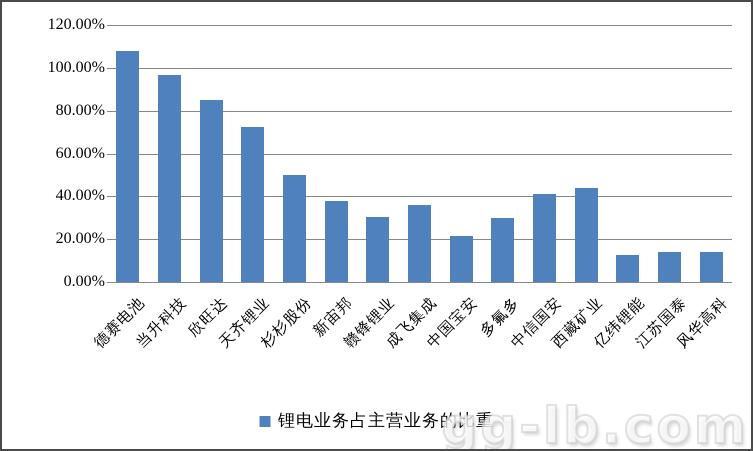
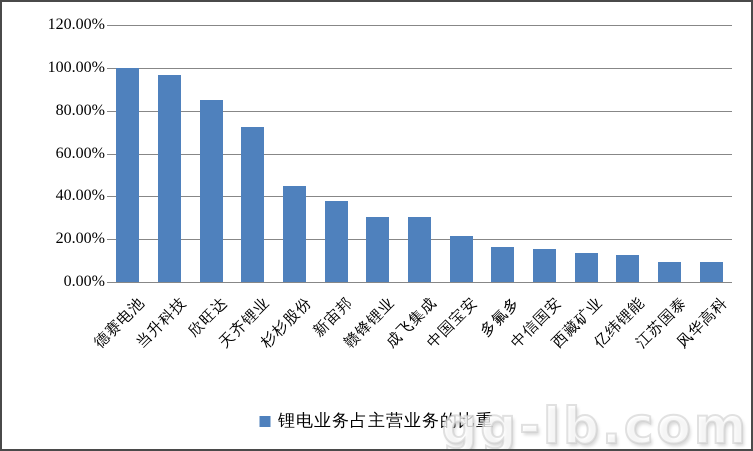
德赛电池: 108% -> 100%
杉杉股份: 50% -> 45%
成飞集成: 36% -> 30%
多氟多: 30% -> 16%
中信国安: 41% -> 15%
西藏矿业: 44% -> 14%
江苏国泰: 14% -> 9%
风华高科: 14% -> 9%
